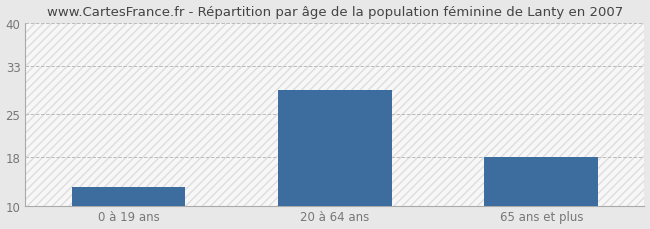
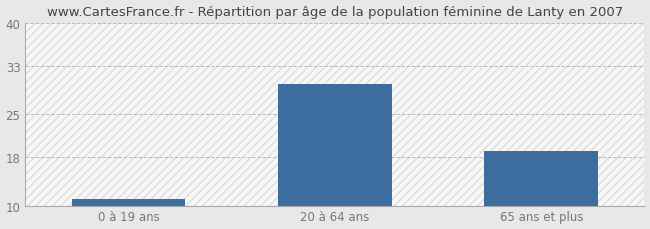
0 à 19 ans: 13 -> 11
20 à 64 ans: 29 -> 30
65 ans et plus: 18 -> 19
